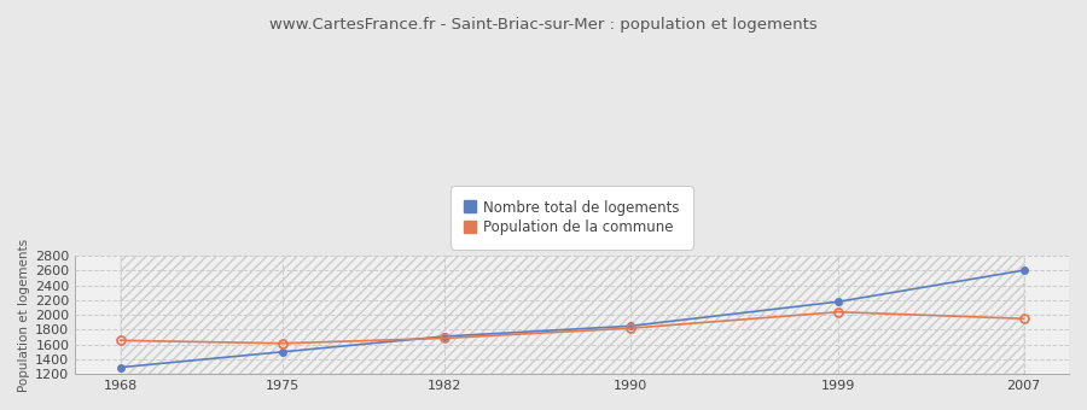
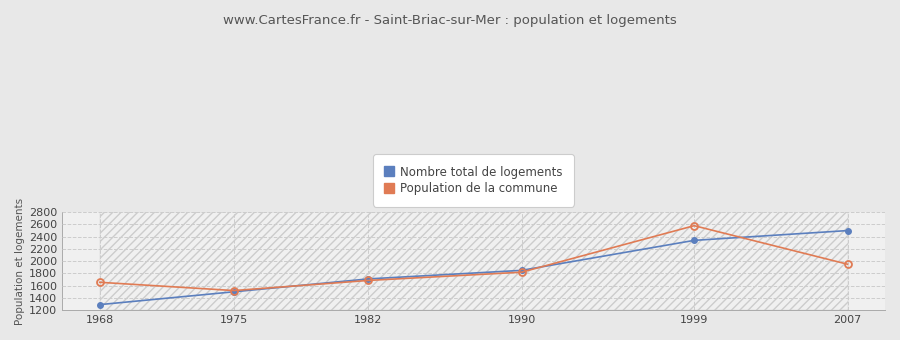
Population de la commune/1975: 1620 -> 1520
Nombre total de logements/1999: 2180 -> 2340
Population de la commune/1999: 2040 -> 2580
Nombre total de logements/2007: 2600 -> 2500
